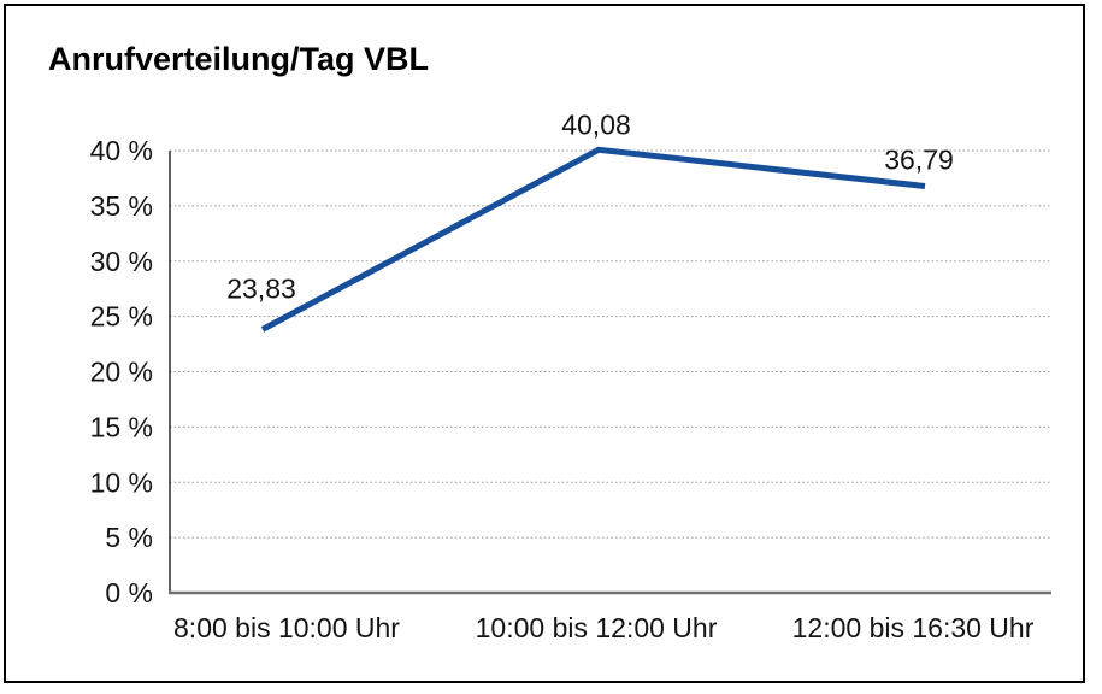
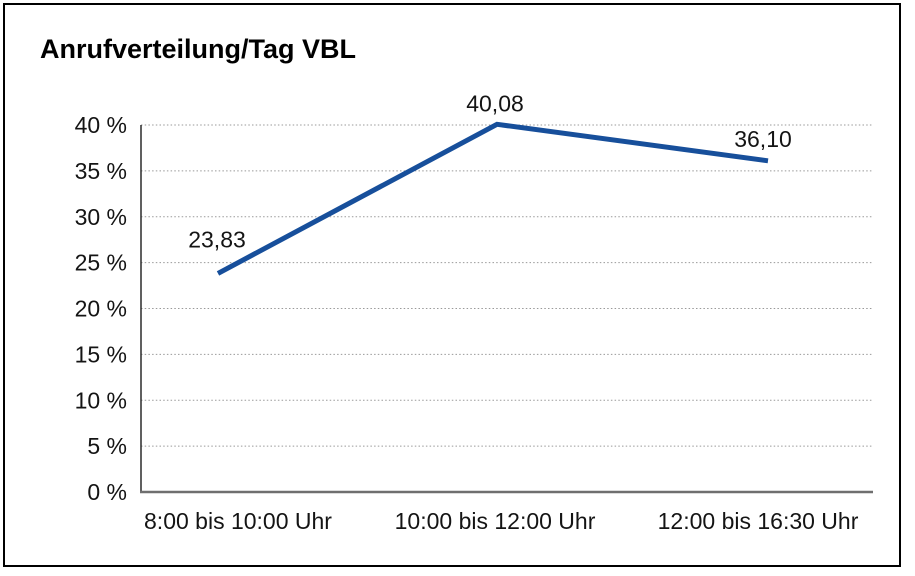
12:00 bis 16:30 Uhr: 36,79 -> 36,10
